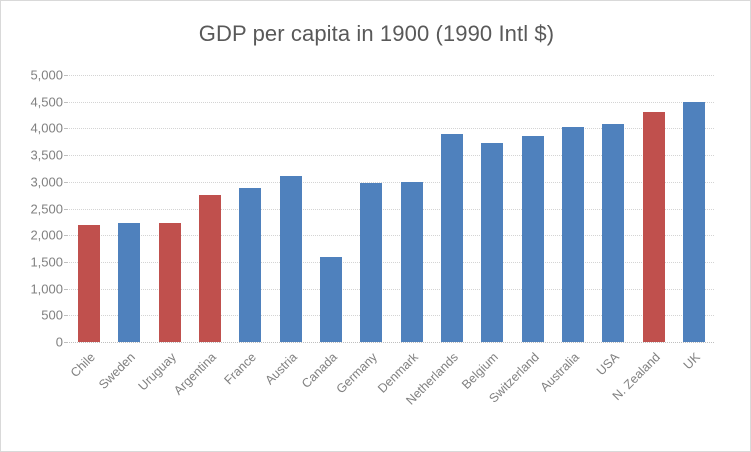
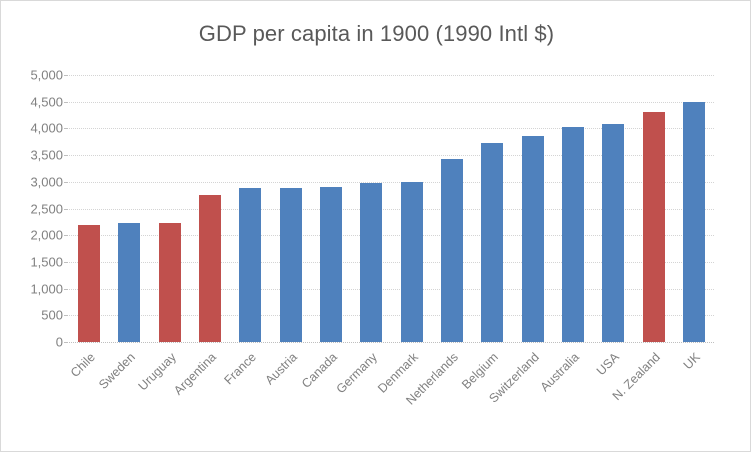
Austria: 3100 -> 2900
Canada: 1600 -> 2900
Netherlands: 3900 -> 3400
